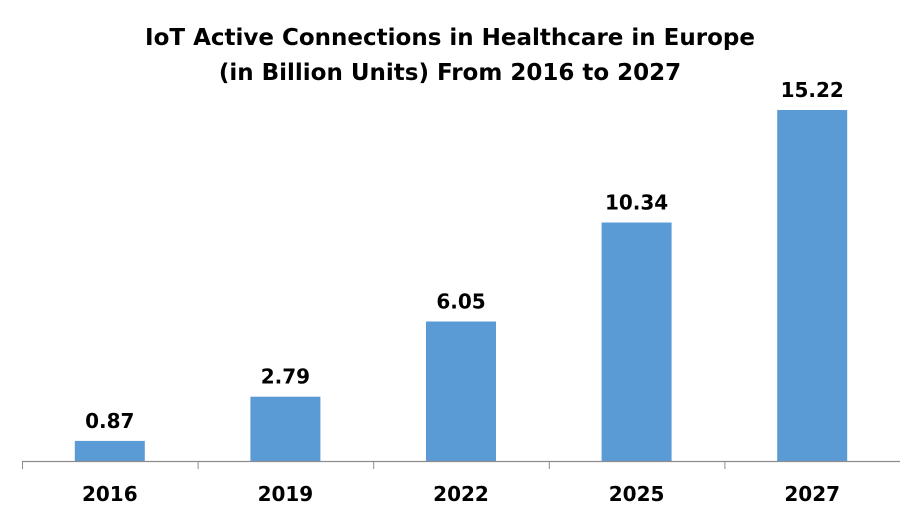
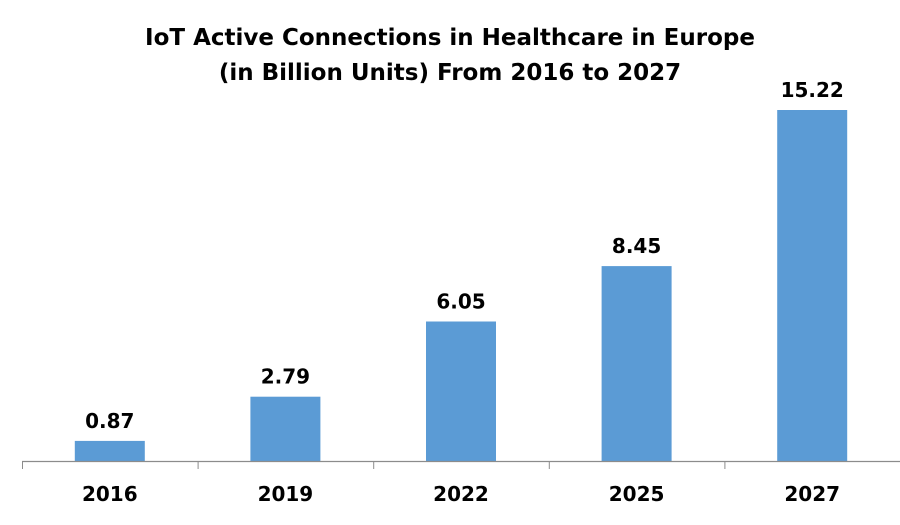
2025: 10.34 -> 8.45
